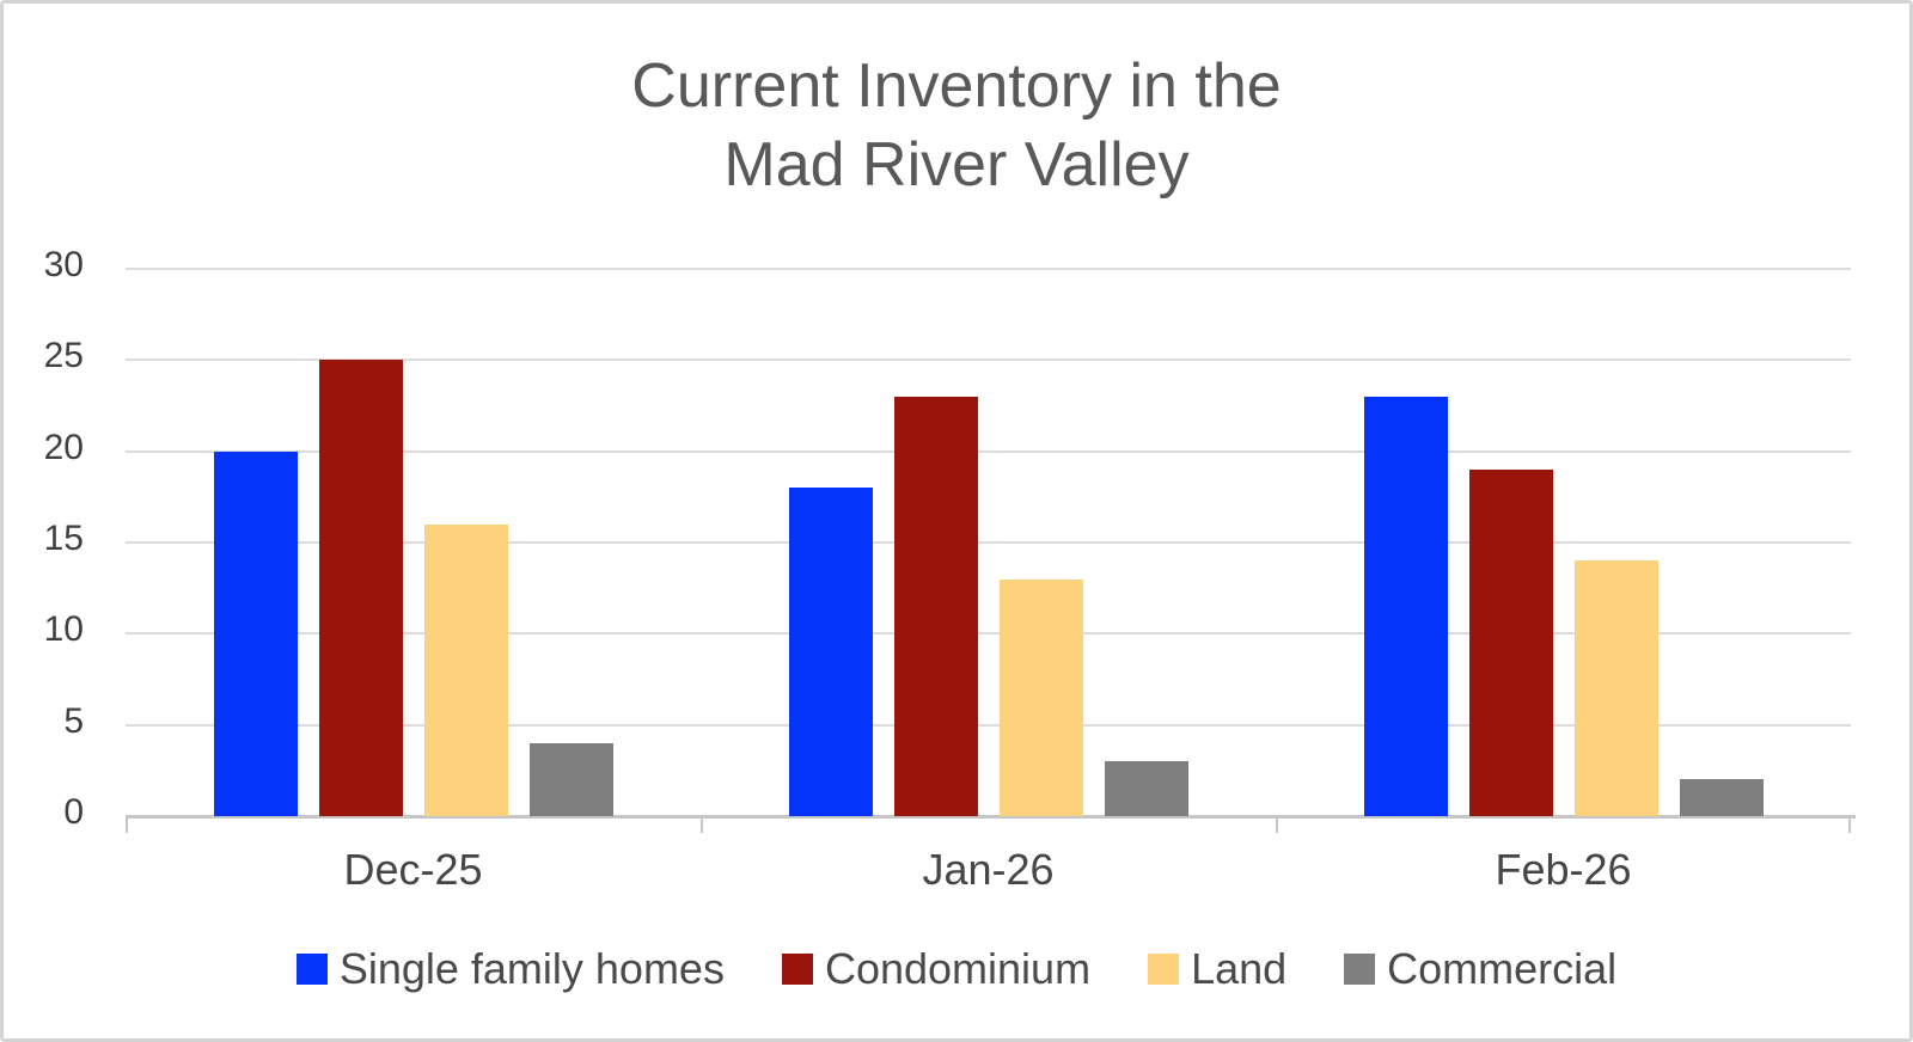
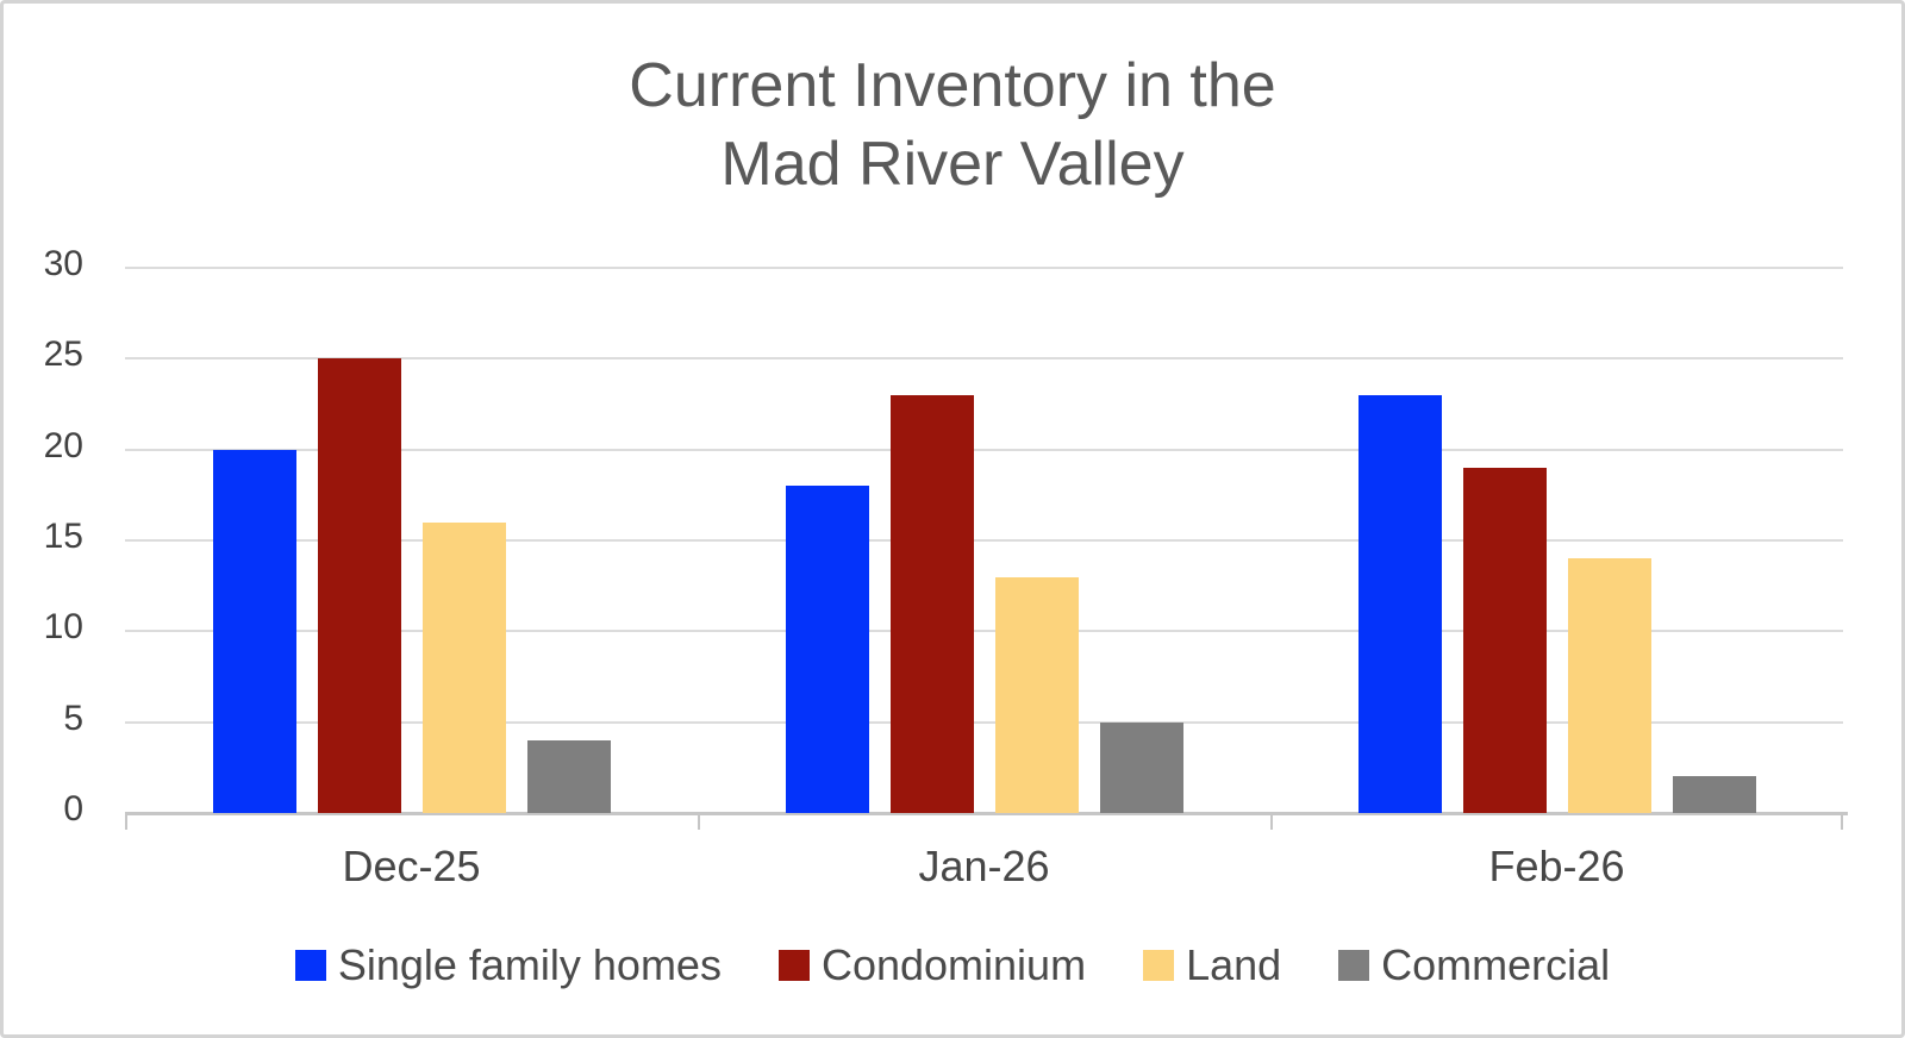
Commercial/Jan-26: 3 -> 5
